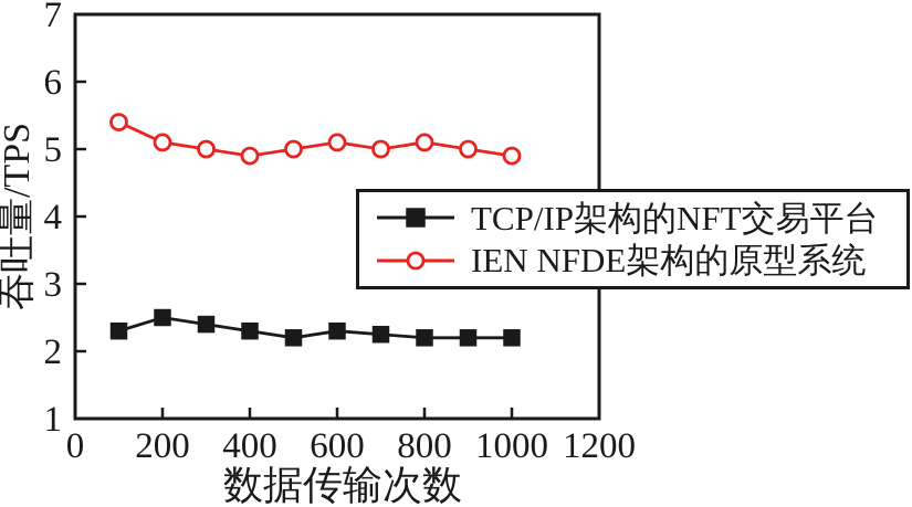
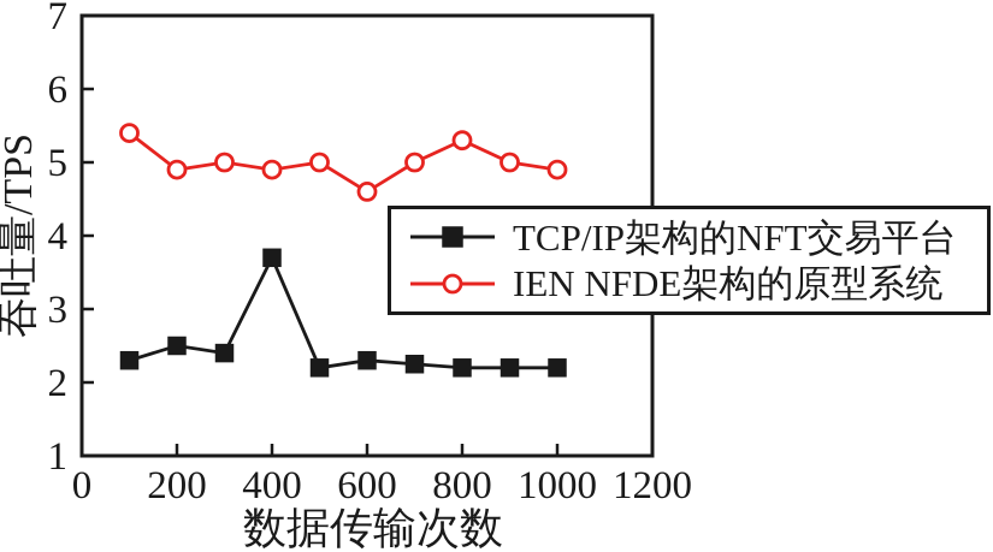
IEN NFDE架构的原型系统/200: 5.1 -> 4.9
TCP/IP架构的NFT交易平台/400: 2.3 -> 3.7
IEN NFDE架构的原型系统/600: 5.1 -> 4.6
IEN NFDE架构的原型系统/800: 5.1 -> 5.3
